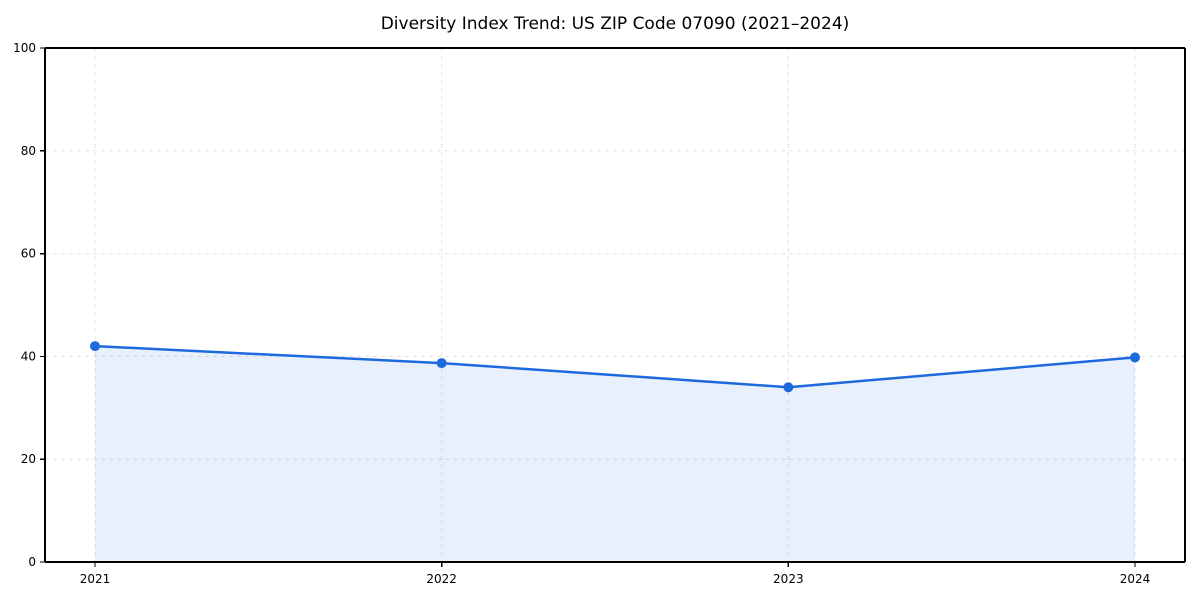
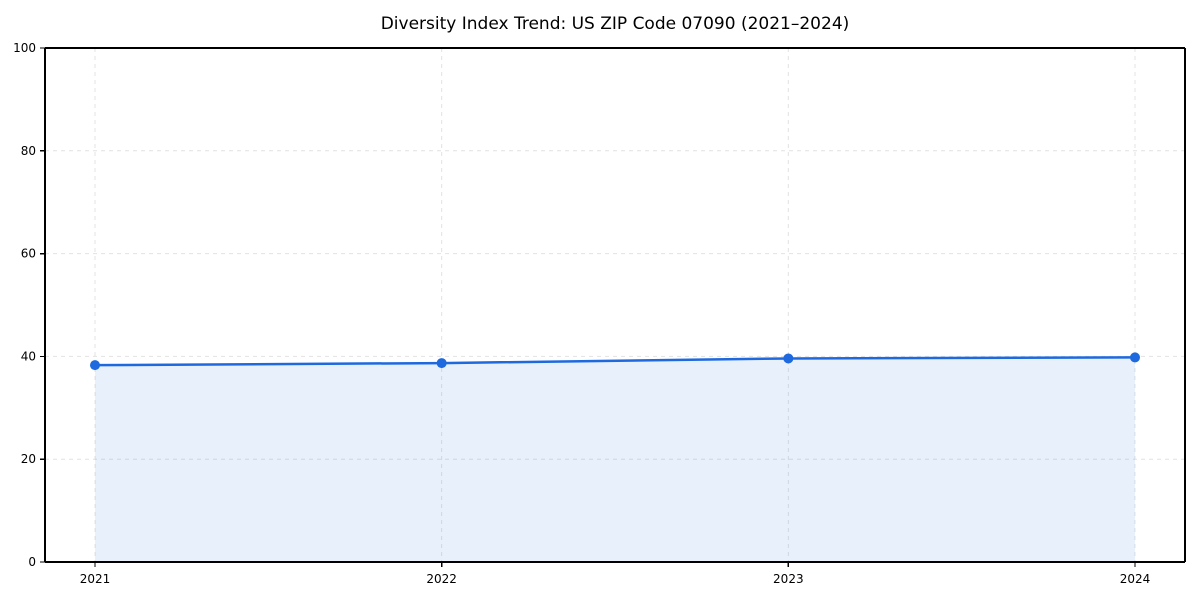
2021: 42 -> 38
2023: 34 -> 40
